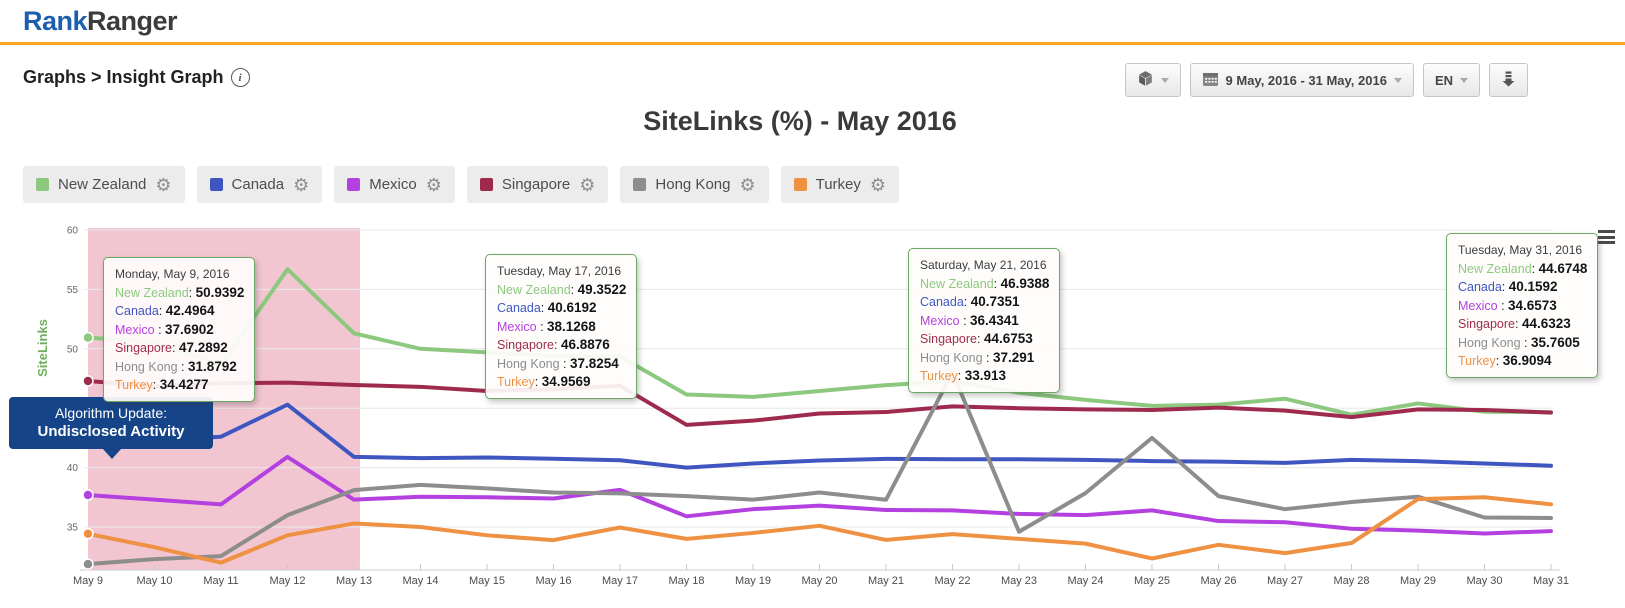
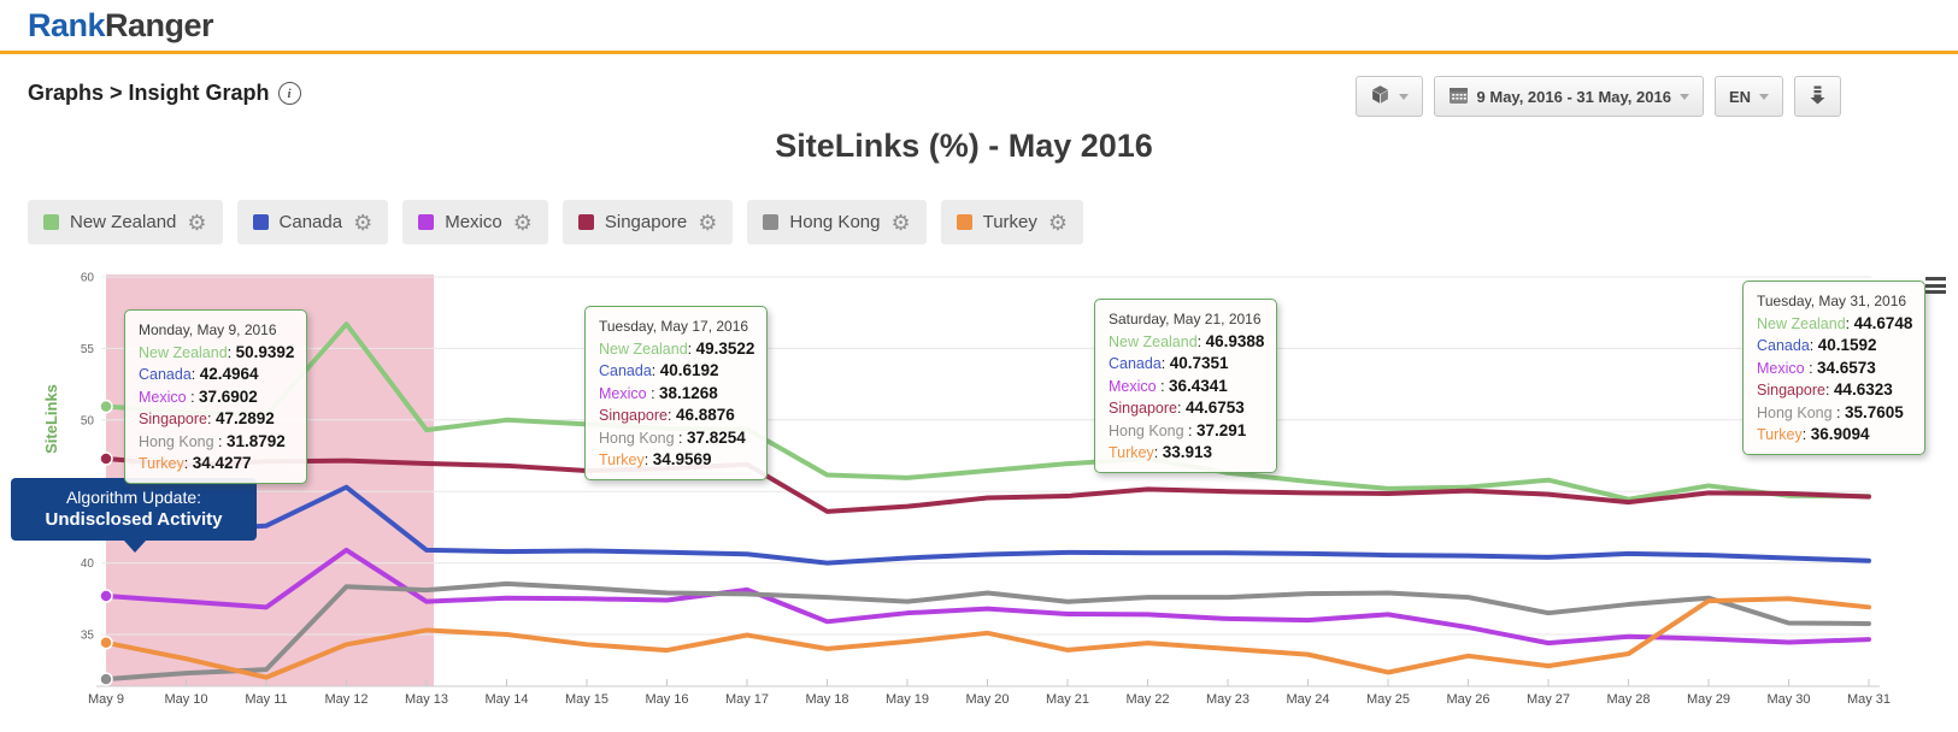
New Zealand/May 11: 48.7 -> 50.3
Hong Kong/May 12: 36.0 -> 38.4
New Zealand/May 13: 51.3 -> 49.3
Hong Kong/May 22: 48.0 -> 37.6
Hong Kong/May 23: 34.6 -> 37.6
Hong Kong/May 25: 42.5 -> 37.9
Mexico/May 27: 35.4 -> 34.4
